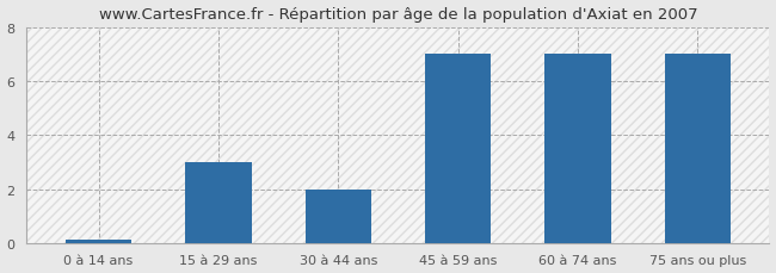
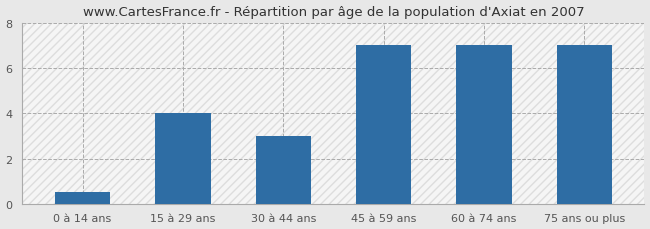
0 à 14 ans: 0.1 -> 0.5
15 à 29 ans: 3.0 -> 4.0
30 à 44 ans: 2.0 -> 3.0
